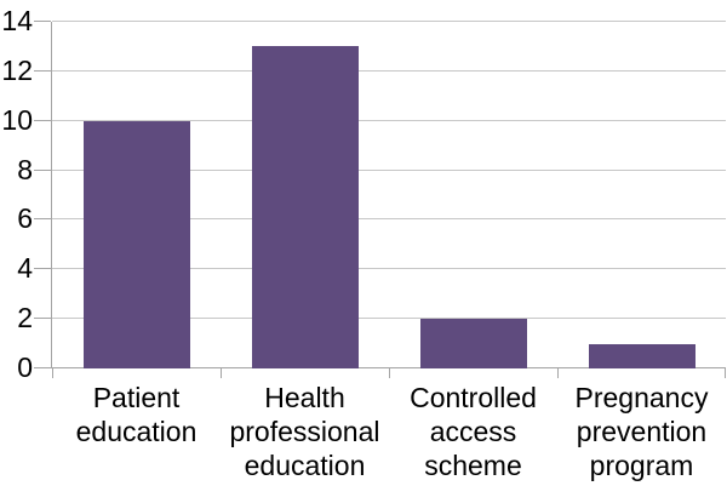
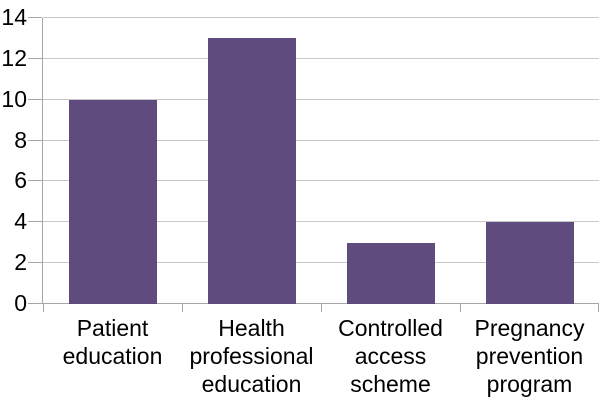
Controlled access scheme: 2 -> 3
Pregnancy prevention program: 1 -> 4
